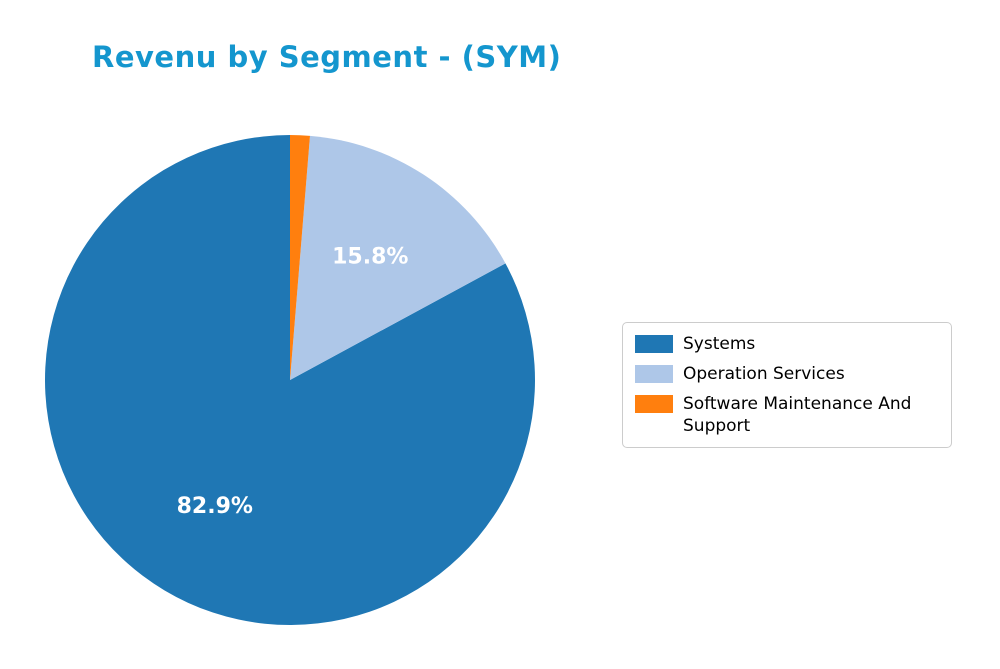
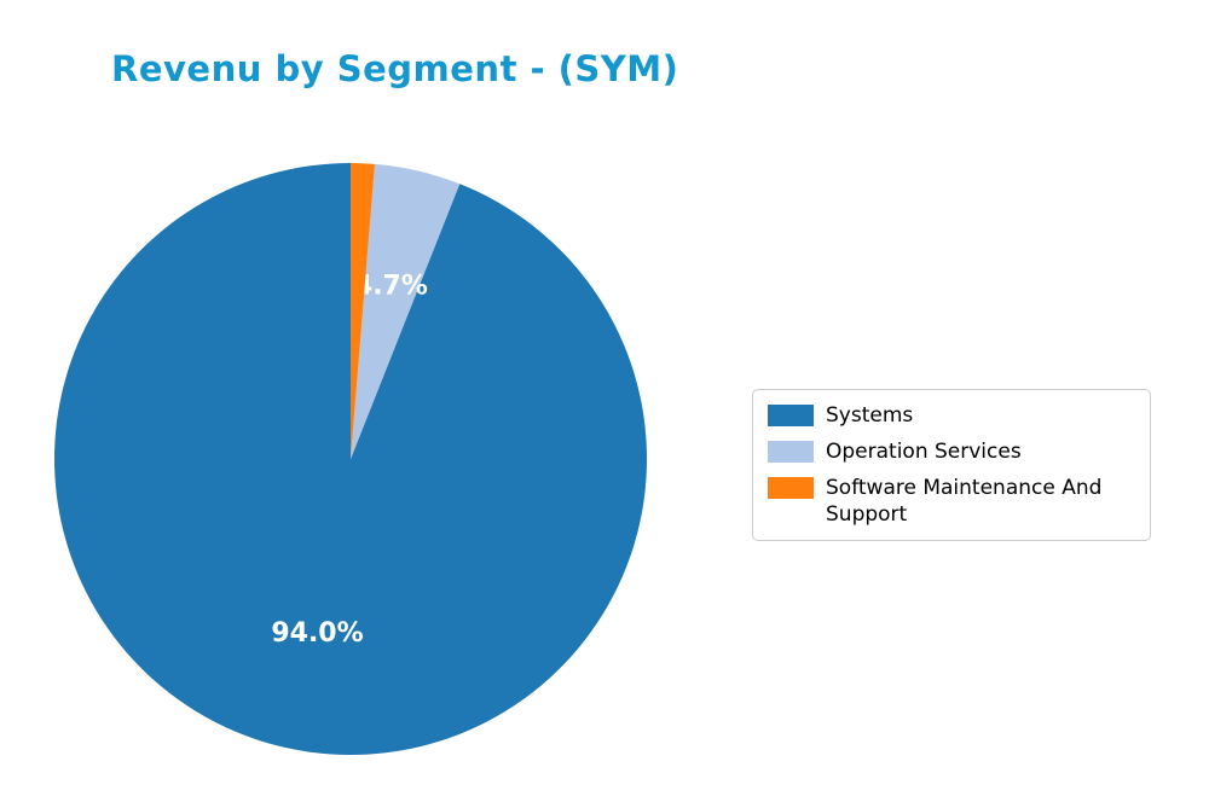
Systems: 82.9% -> 94.0%
Operation Services: 15.8% -> 4.7%
